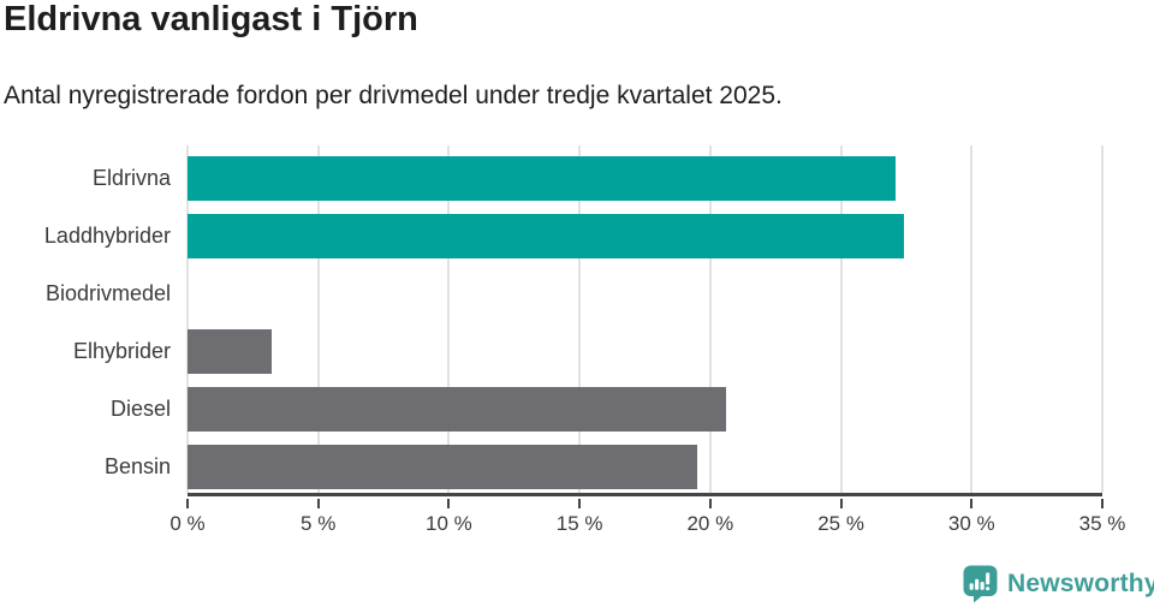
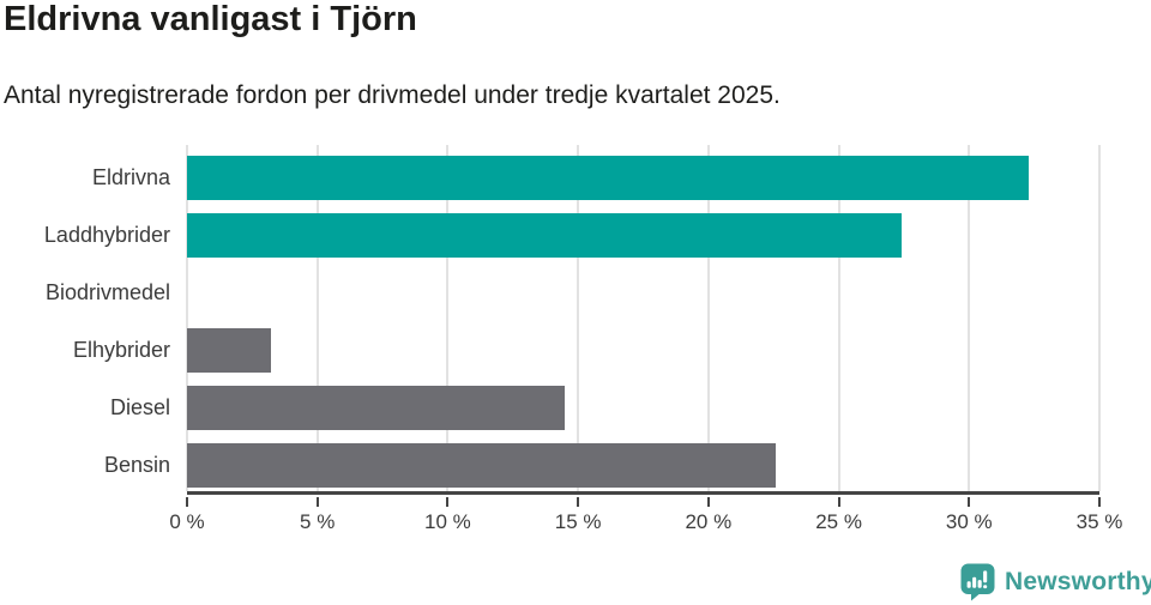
Eldrivna: 27.1% -> 32.3%
Diesel: 20.6% -> 14.5%
Bensin: 19.5% -> 22.6%
